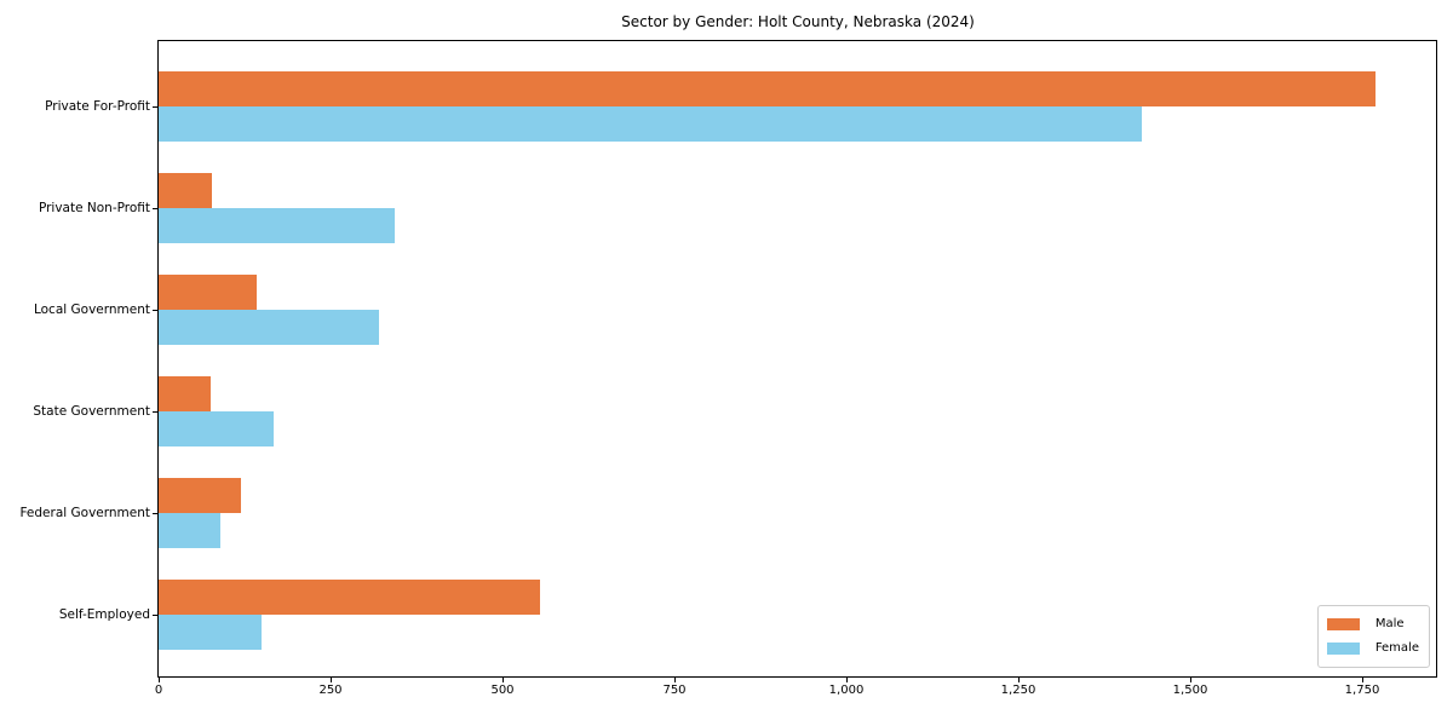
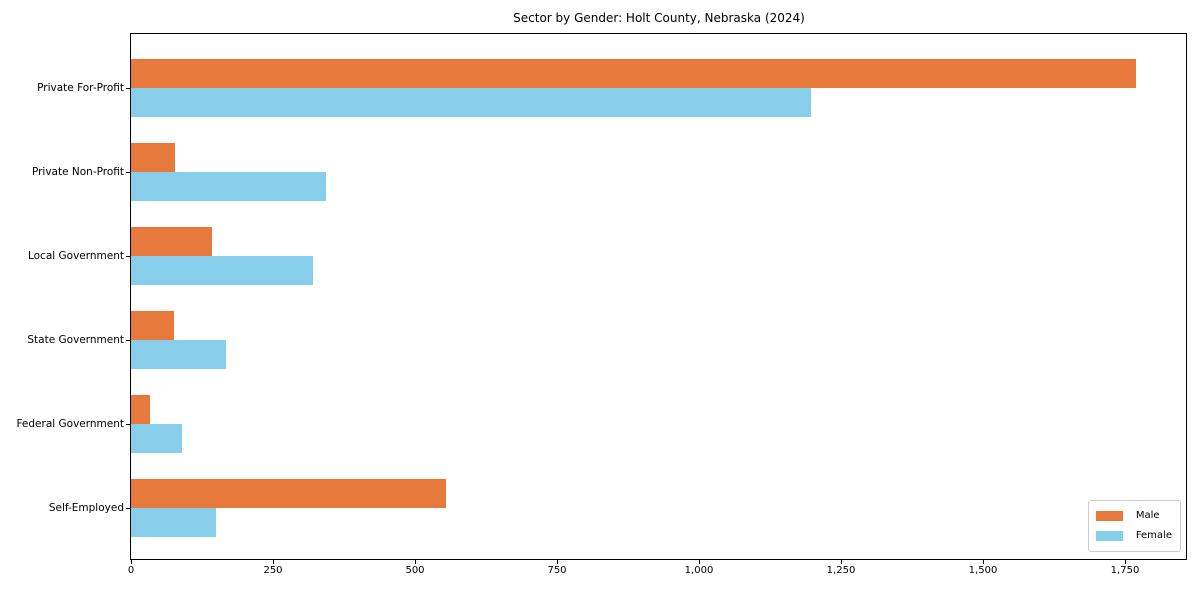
Female/Private For-Profit: 1430 -> 1200
Male/Federal Government: 120 -> 30
